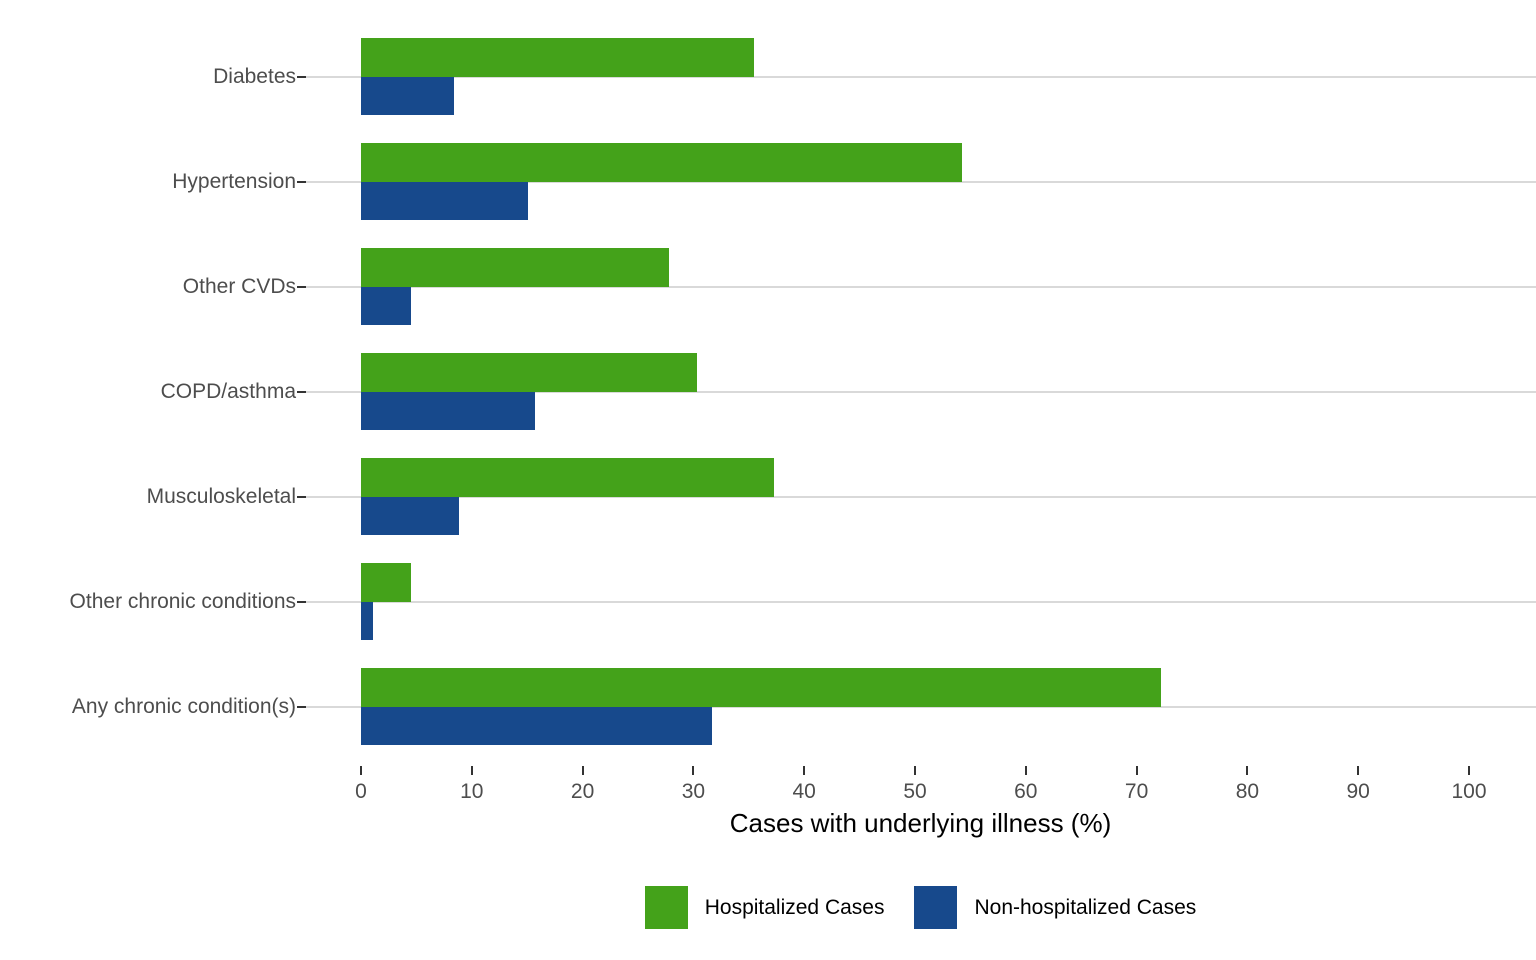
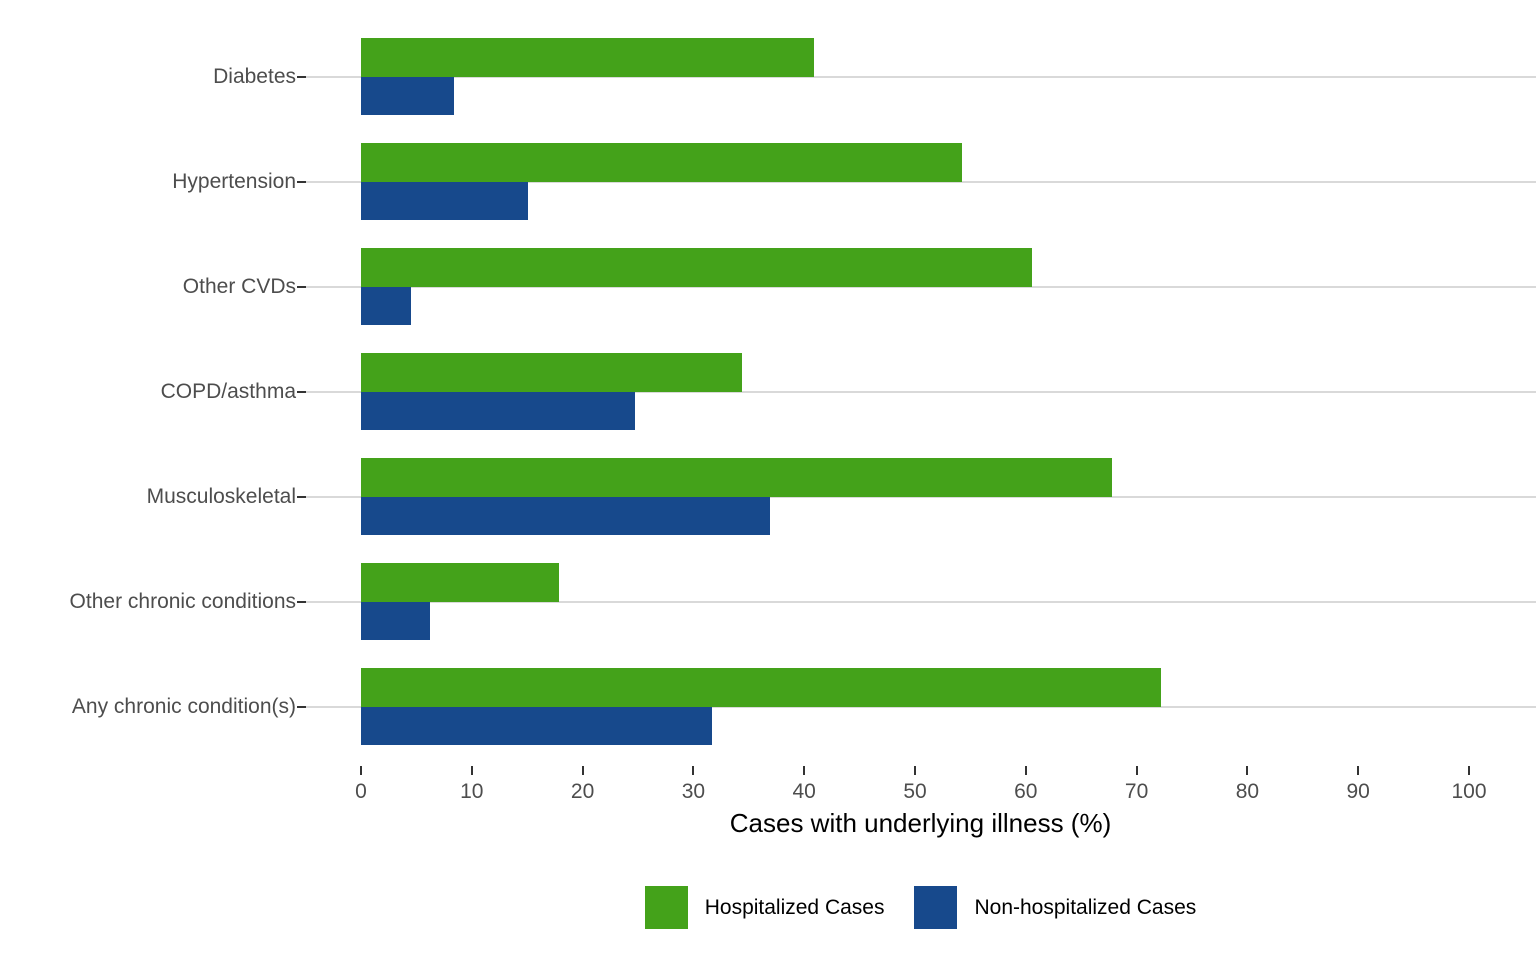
Hospitalized Cases/Diabetes: 35.5 -> 40.9
Hospitalized Cases/Other CVDs: 27.8 -> 60.6
Hospitalized Cases/COPD/asthma: 30.3 -> 34.4
Non-hospitalized Cases/COPD/asthma: 15.7 -> 24.7
Hospitalized Cases/Musculoskeletal: 37.3 -> 67.8
Non-hospitalized Cases/Musculoskeletal: 8.8 -> 36.9
Hospitalized Cases/Other chronic conditions: 4.5 -> 17.9
Non-hospitalized Cases/Other chronic conditions: 1.1 -> 6.2
